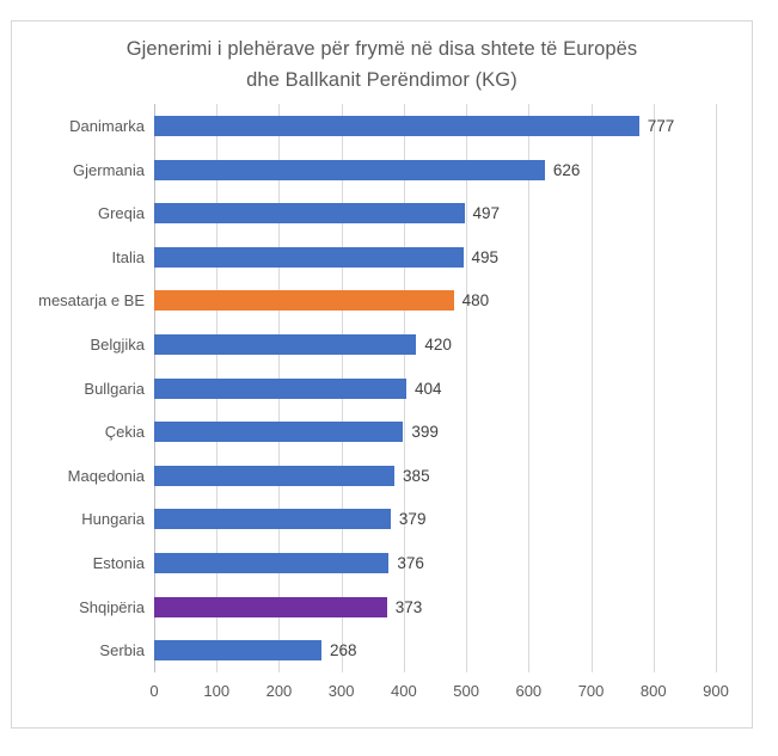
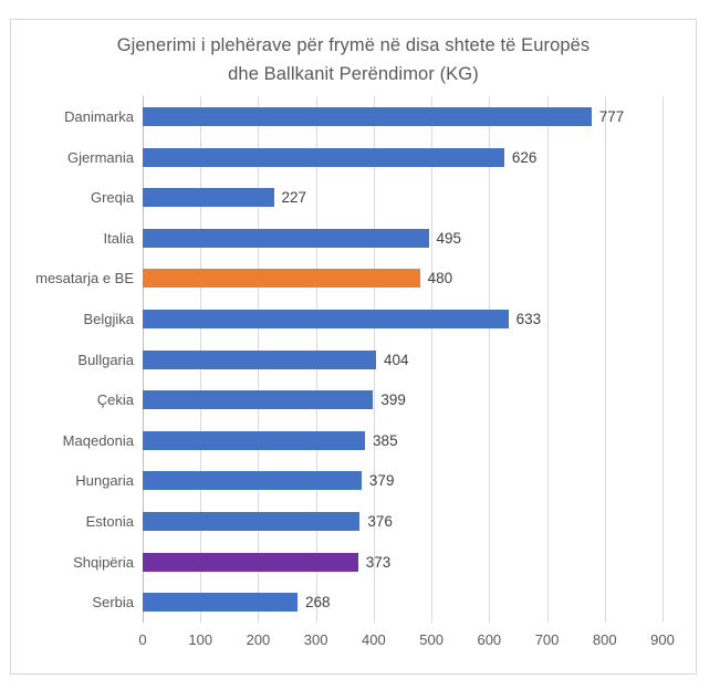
Greqia: 497 -> 227
Belgjika: 420 -> 633
